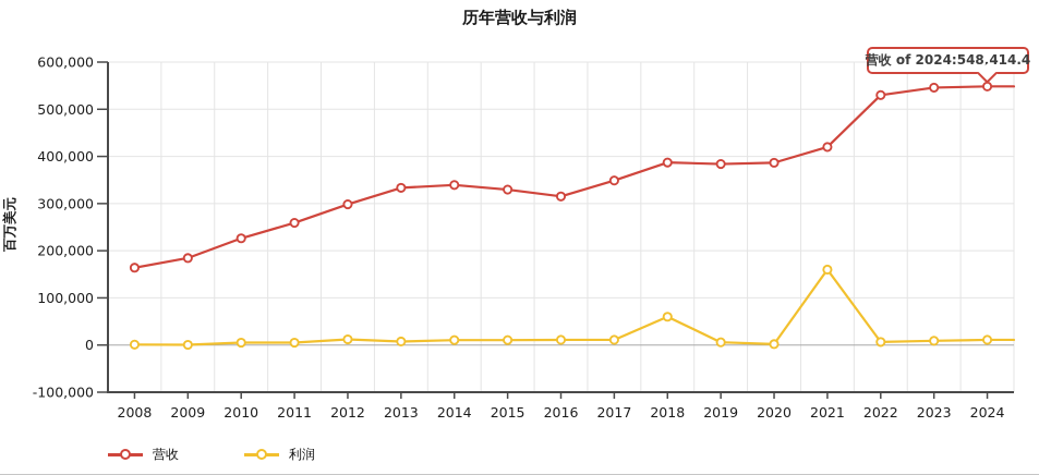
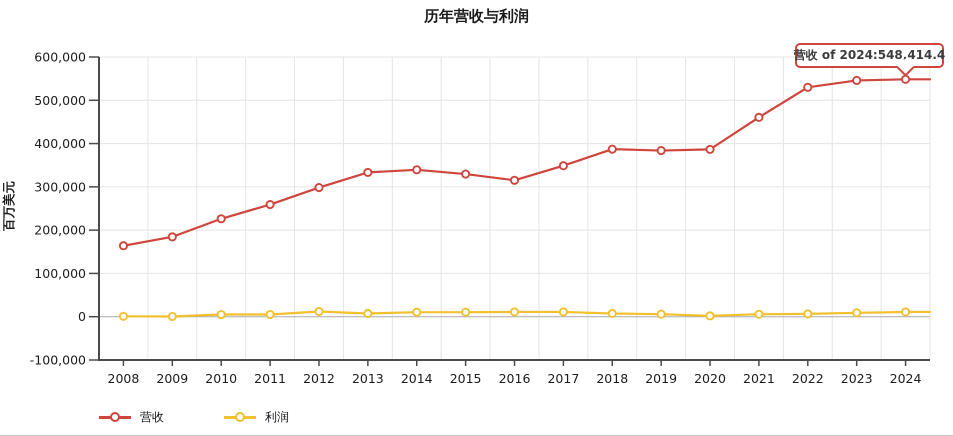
利润/2018: 60000 -> 10000
营收/2021: 420000 -> 460000
利润/2021: 160000 -> 10000
